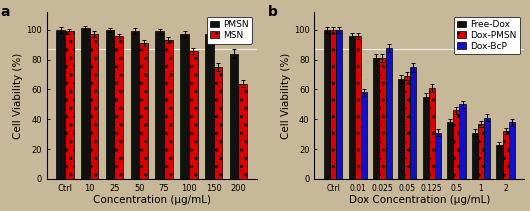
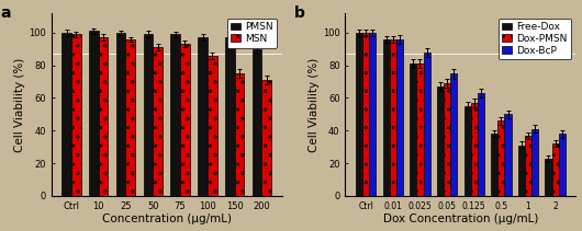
PMSN/200: 84 -> 90
MSN/200: 64 -> 71
Dox-BcP/0.01: 58 -> 96
Dox-PMSN/0.125: 61 -> 57
Dox-BcP/0.125: 31 -> 63
